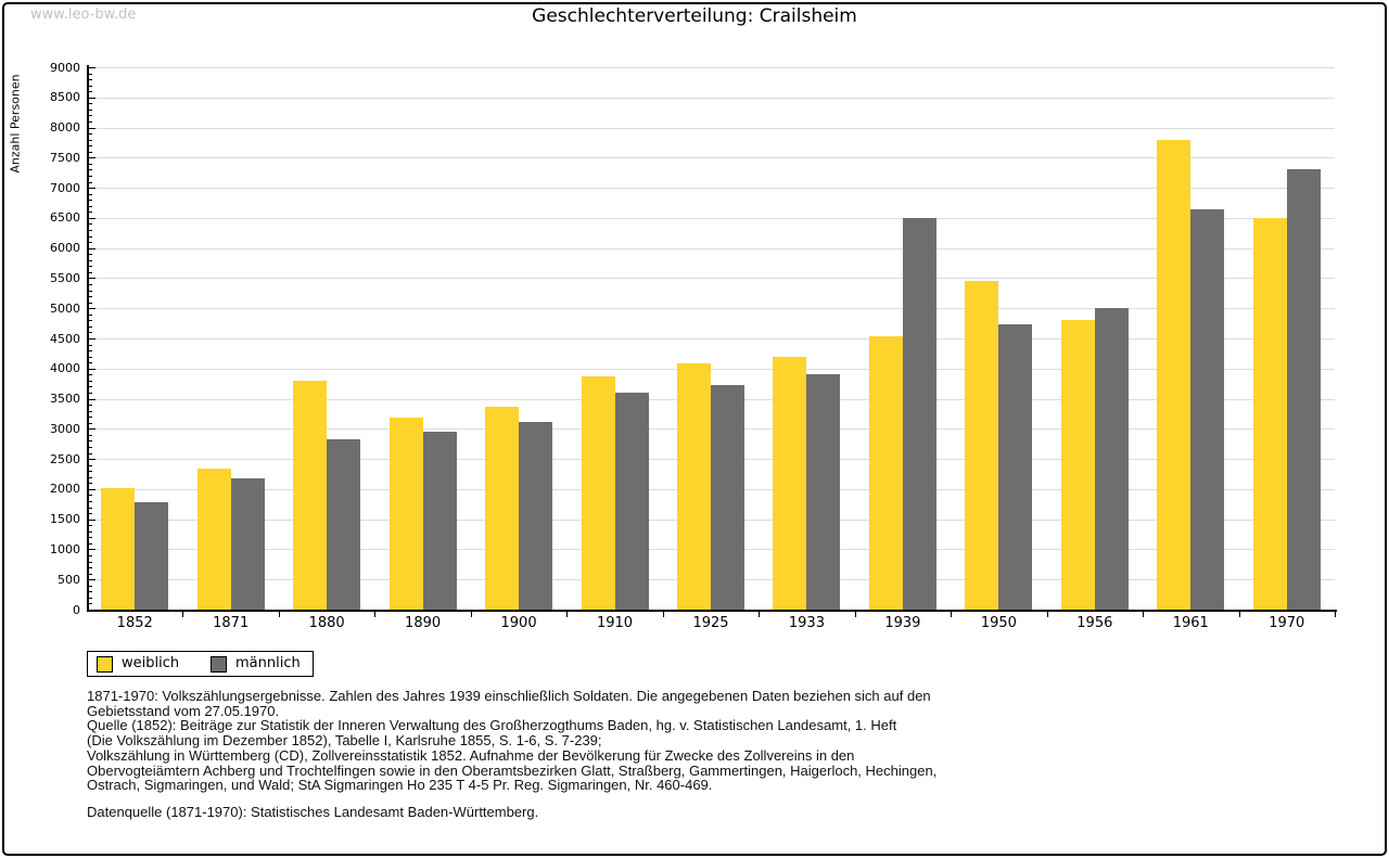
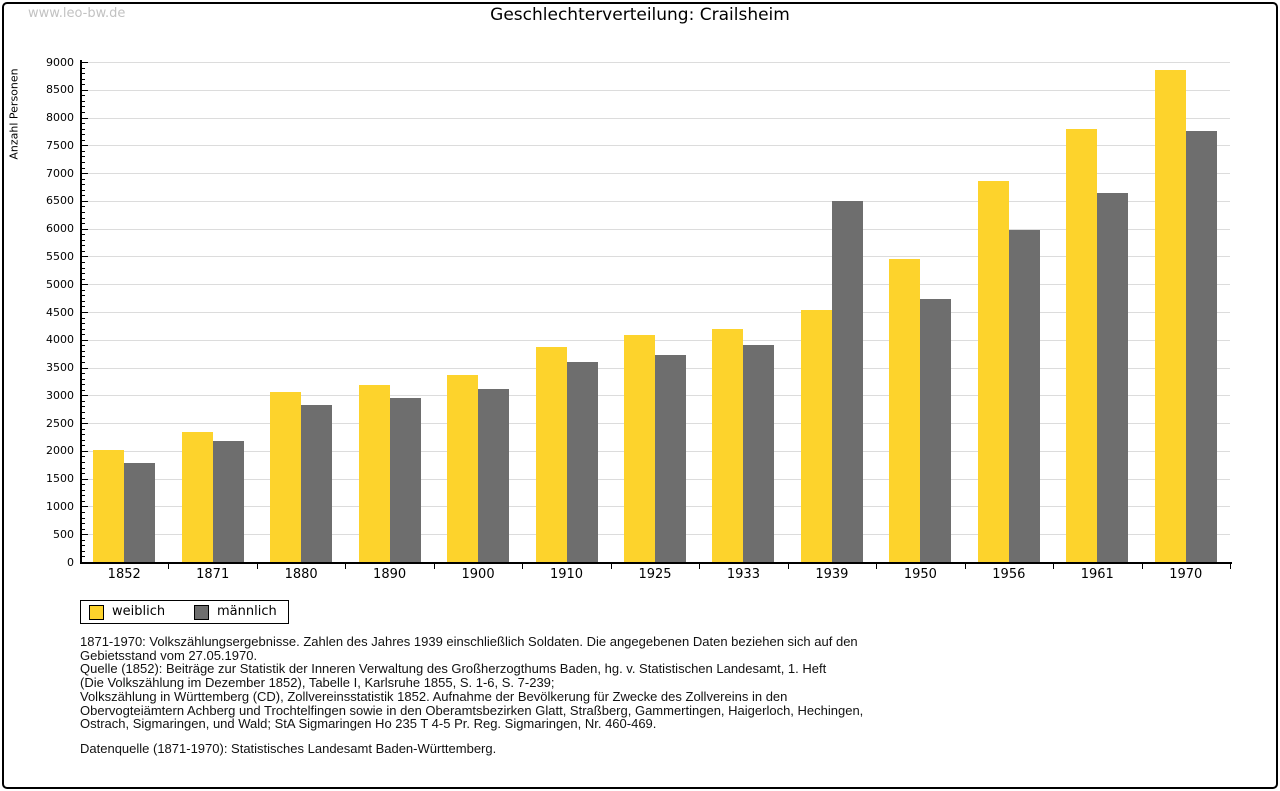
weiblich/1880: 3800 -> 3100
weiblich/1956: 4800 -> 6800
männlich/1956: 5000 -> 6000
weiblich/1970: 6500 -> 8900
männlich/1970: 7300 -> 7800
